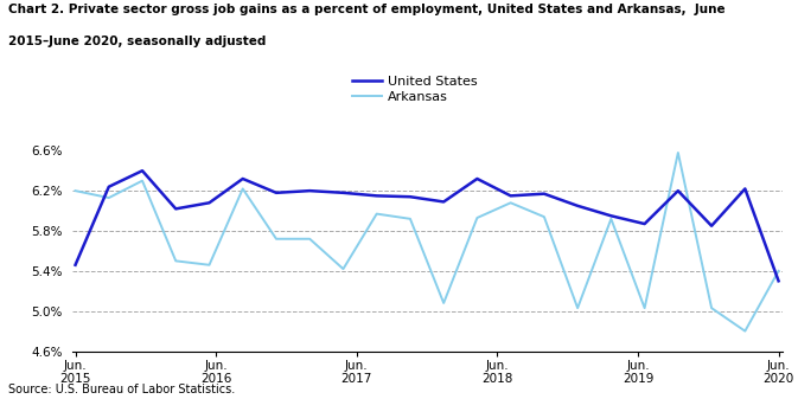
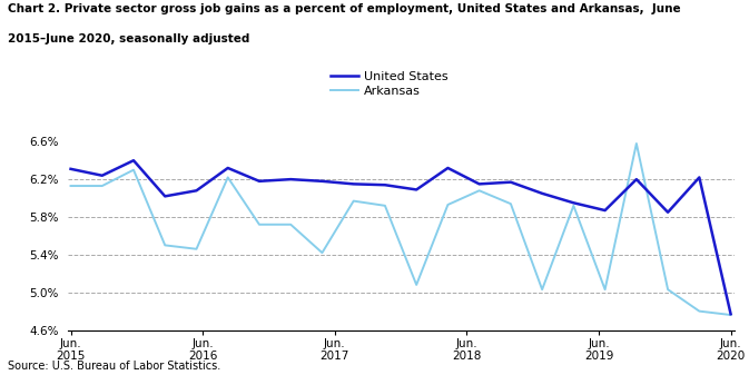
United States/Jun. 2015: 5.46% -> 6.31%
Arkansas/Jun. 2015: 6.20% -> 6.13%
United States/Jun. 2020: 5.30% -> 4.77%
Arkansas/Jun. 2020: 5.40% -> 4.76%
